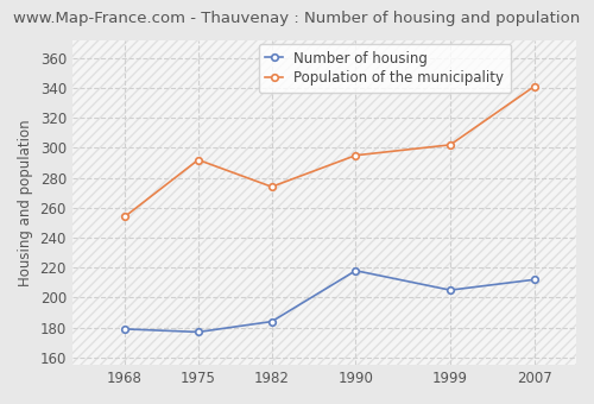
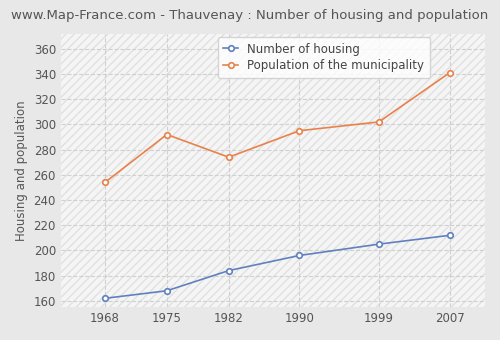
Number of housing/1968: 179 -> 162
Number of housing/1975: 177 -> 168
Number of housing/1990: 218 -> 196
